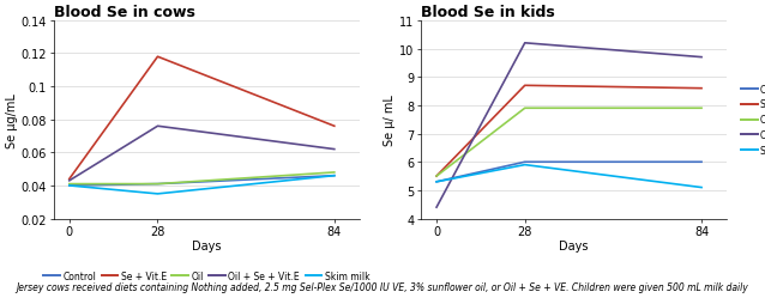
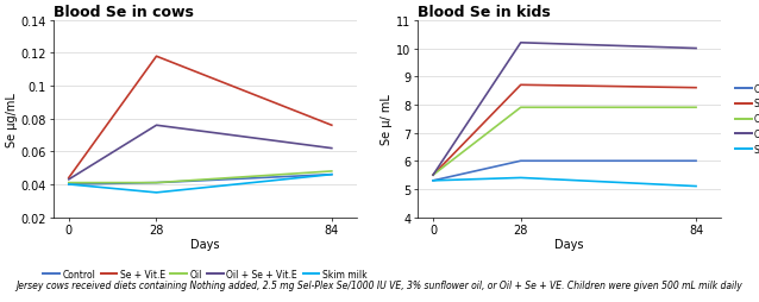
Blood Se in kids/Oil + Se + Vit.E/0: 4.4 -> 5.5
Blood Se in kids/Skim milk/28: 5.9 -> 5.4
Blood Se in kids/Oil + Se + Vit.E/84: 9.7 -> 10.0
